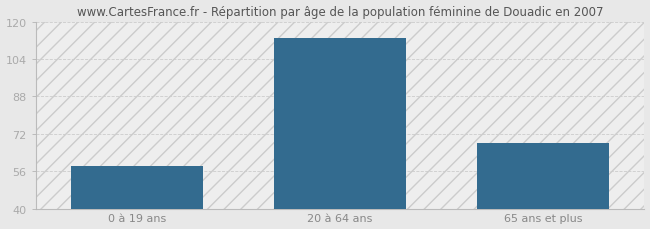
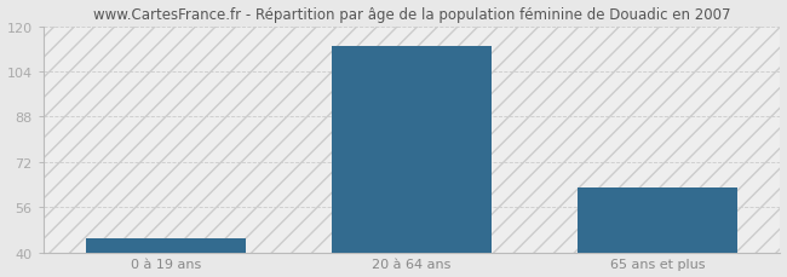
0 à 19 ans: 58 -> 45
65 ans et plus: 68 -> 63
